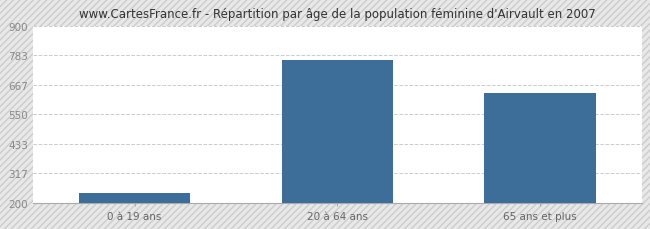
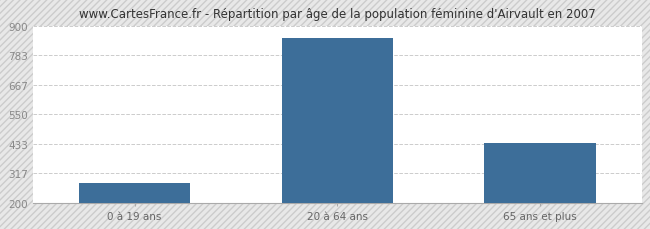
0 à 19 ans: 240 -> 280
20 à 64 ans: 765 -> 851
65 ans et plus: 635 -> 436
